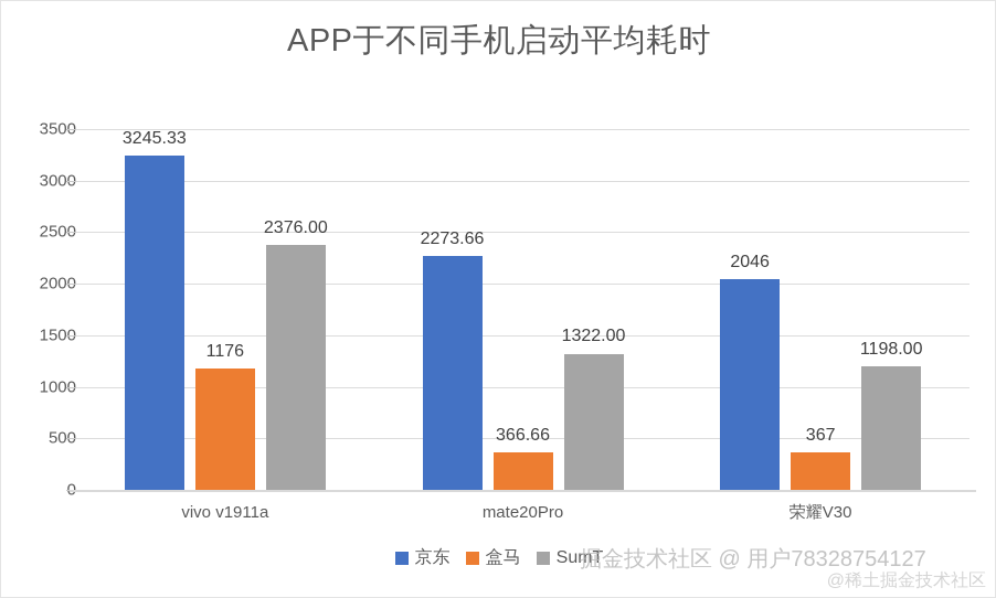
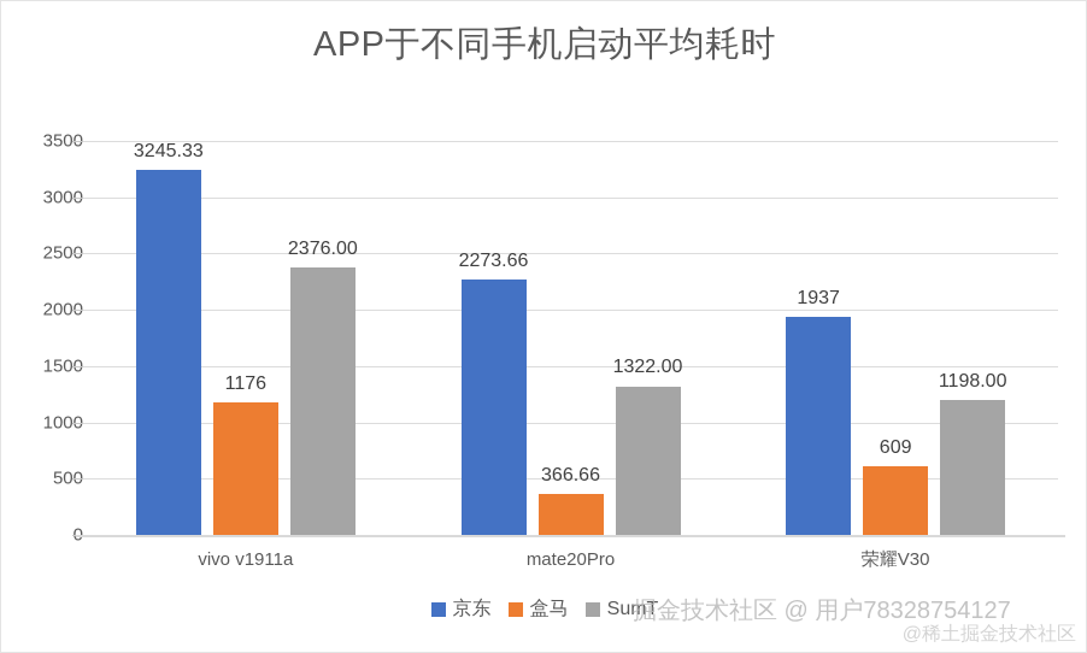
京东/荣耀V30: 2046 -> 1937
盒马/荣耀V30: 367 -> 609
